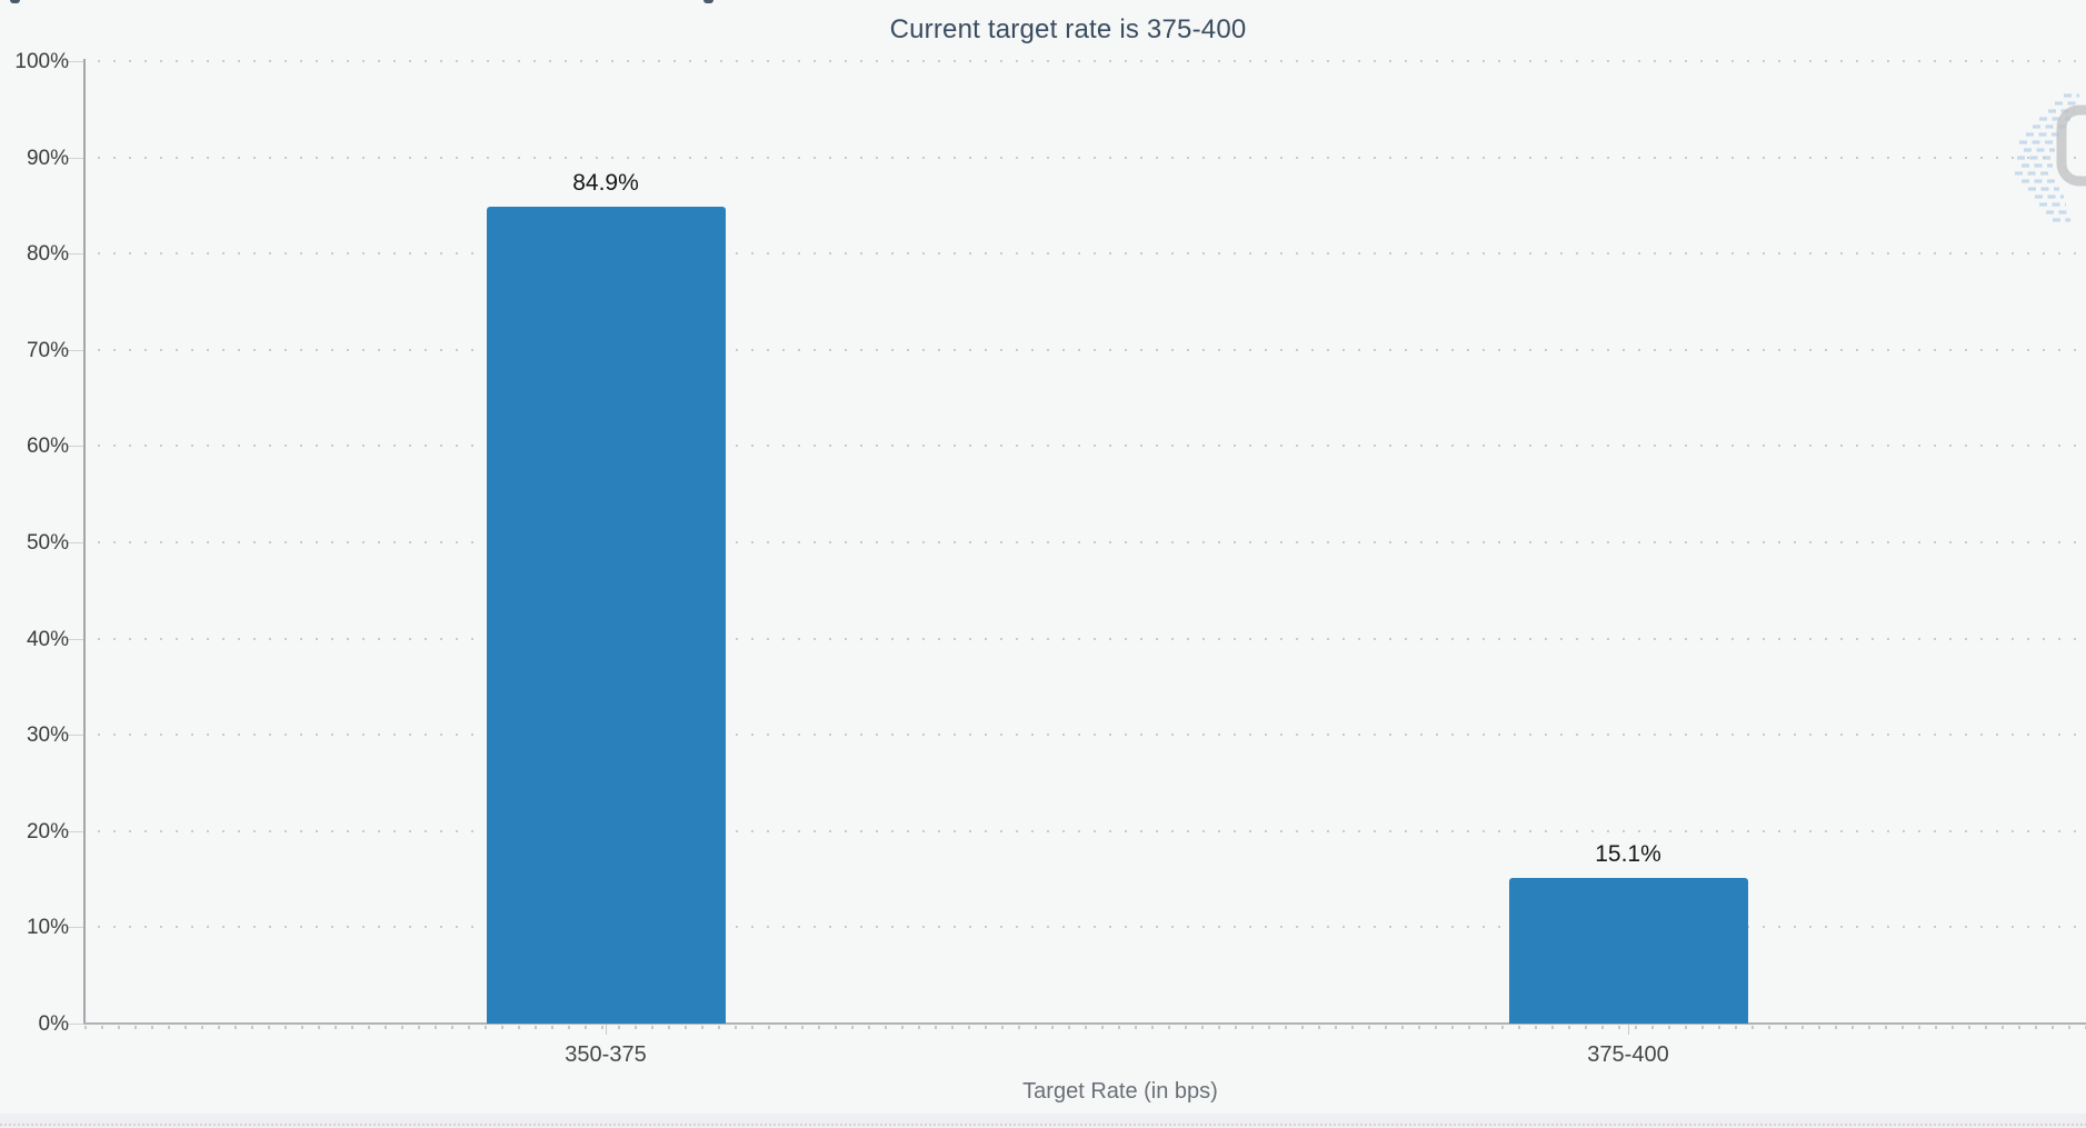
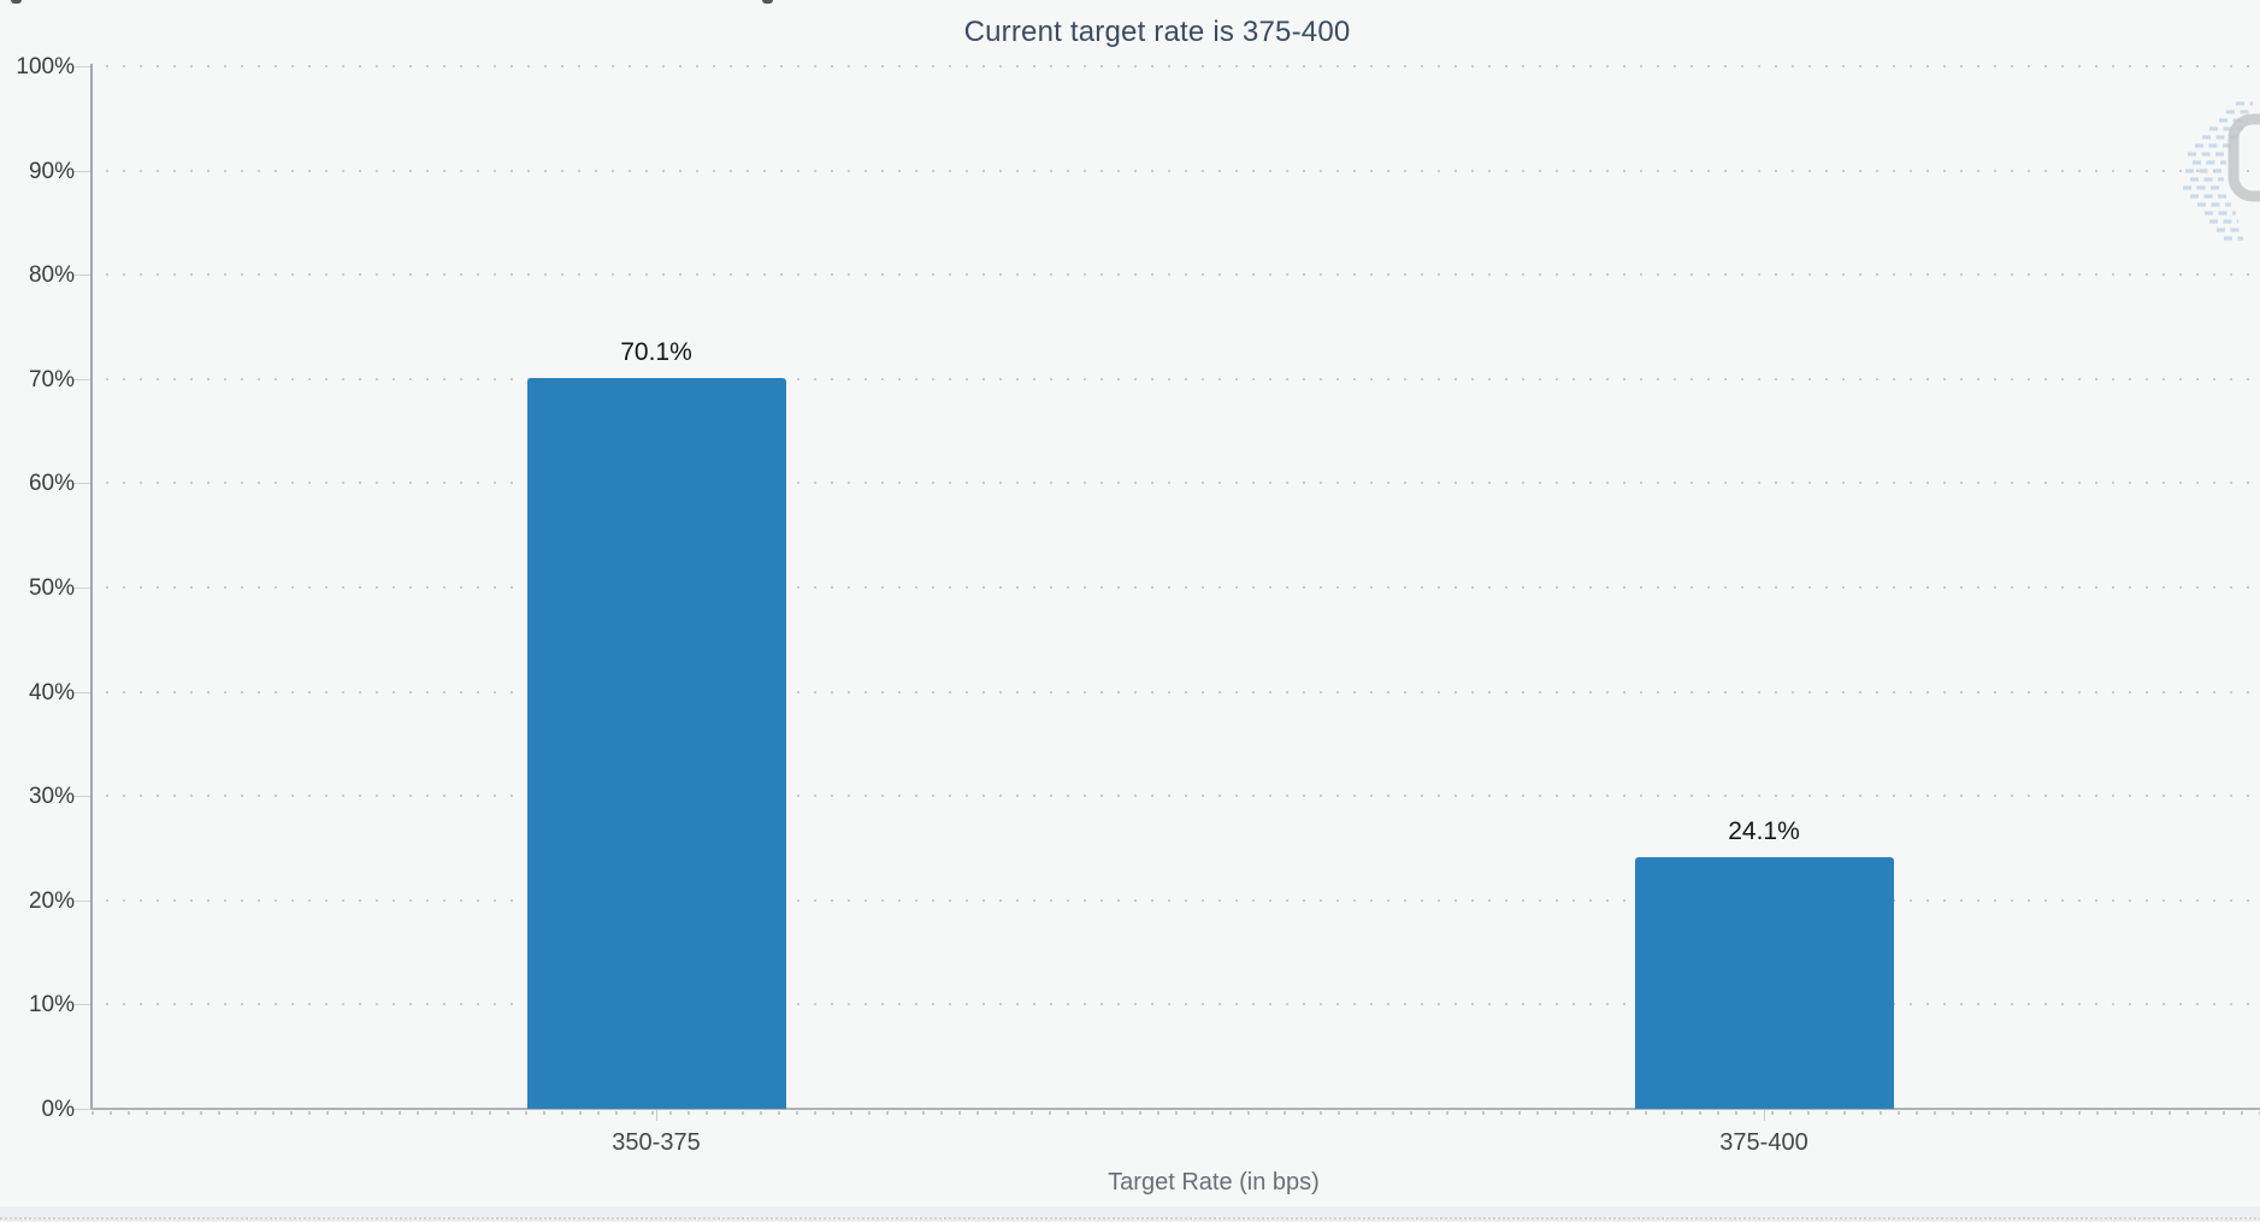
350-375: 84.9% -> 70.1%
375-400: 15.1% -> 24.1%
